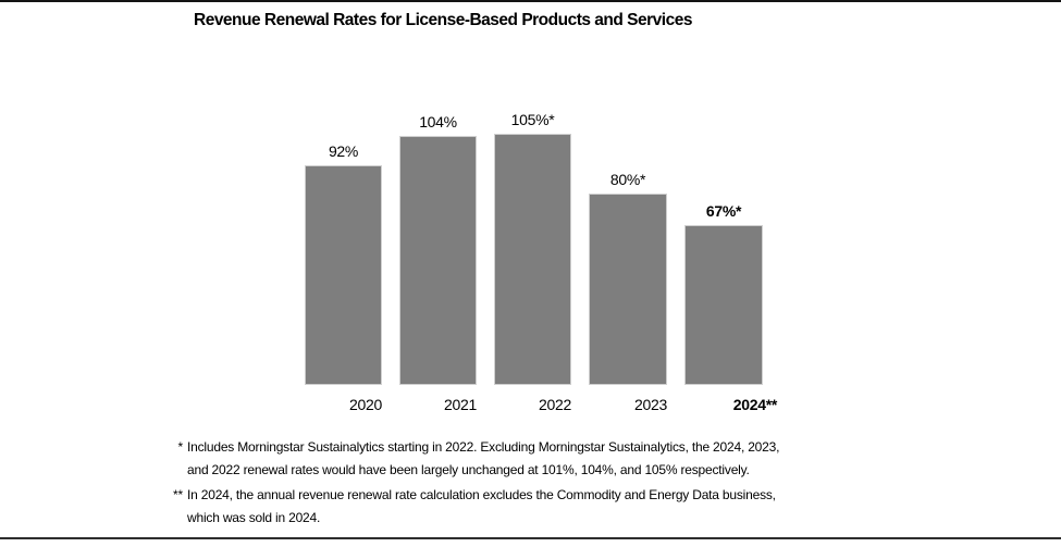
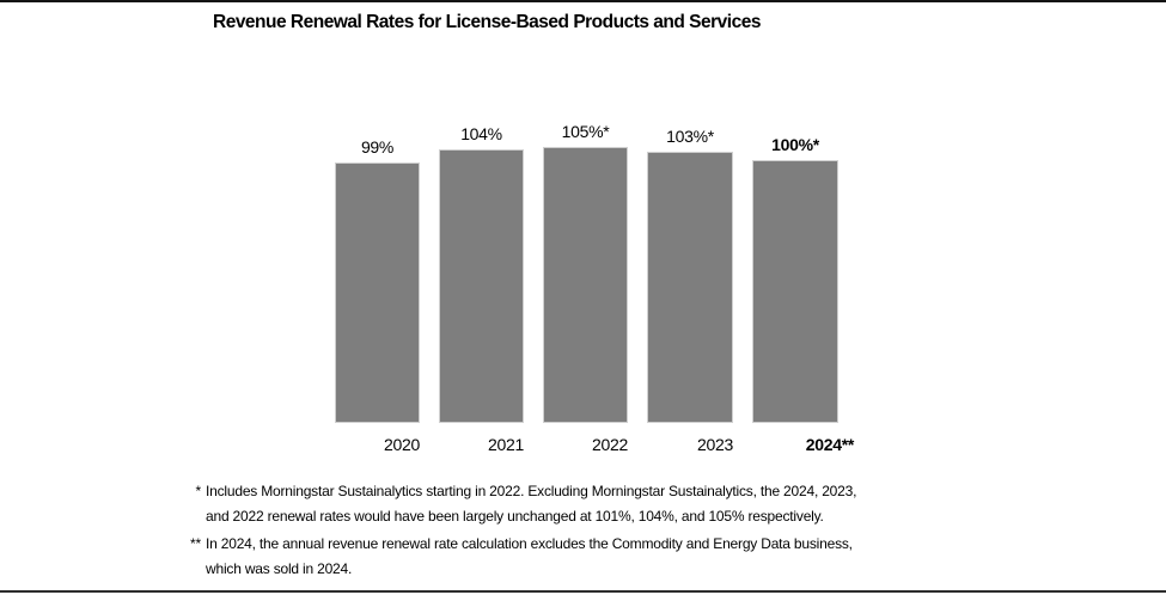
2020: 92% -> 99%
2023: 80 -> 103
2024**: 67 -> 100
